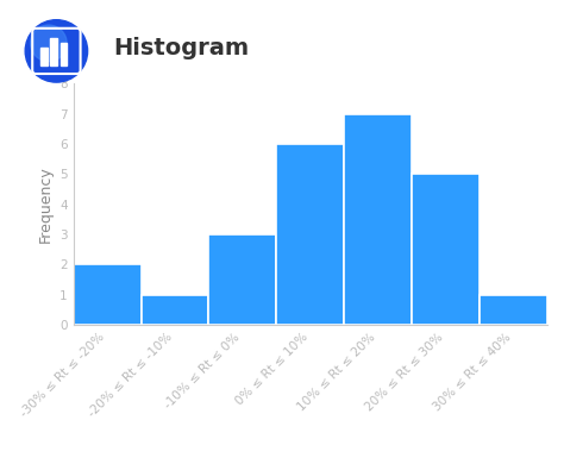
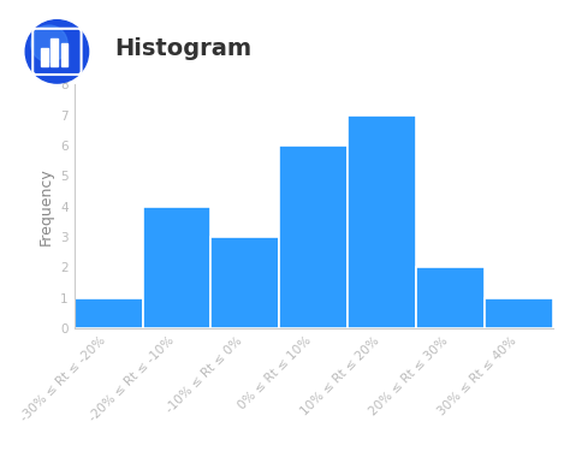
-30% ≤ Rt ≤ -20%: 2 -> 1
-20% ≤ Rt ≤ -10%: 1 -> 4
20% ≤ Rt ≤ 30%: 5 -> 2
